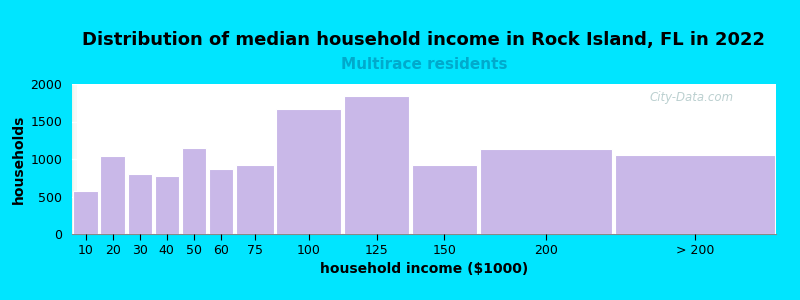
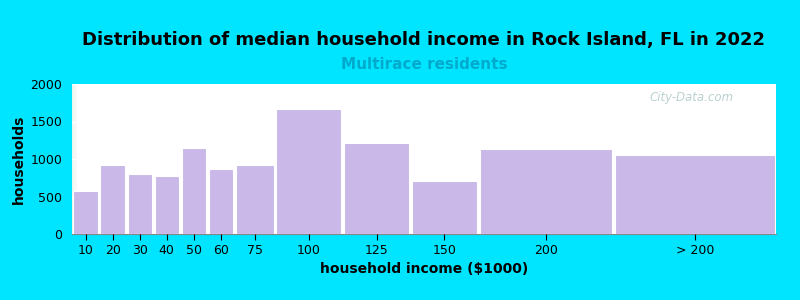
20: 1040 -> 920
125: 1840 -> 1210
150: 920 -> 710
